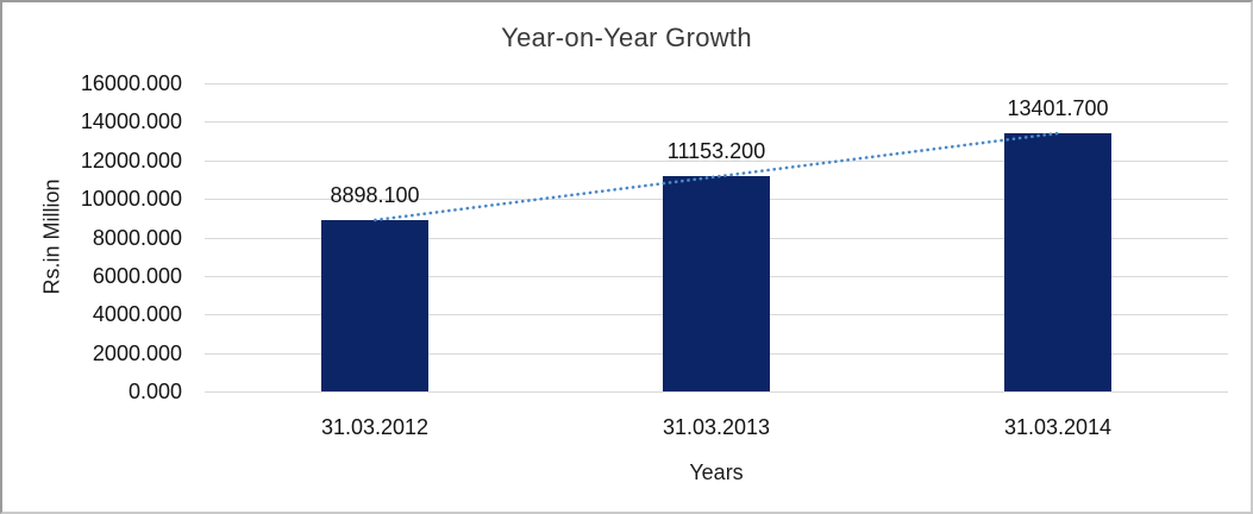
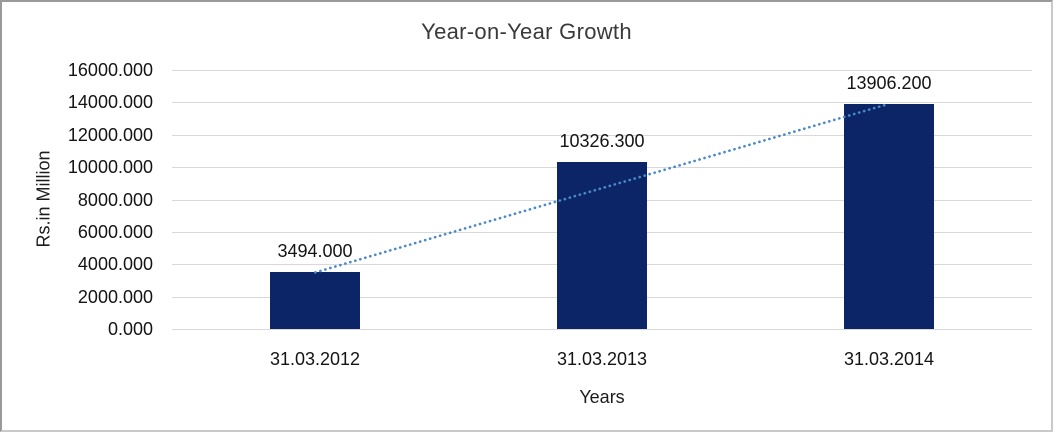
31.03.2012: 8898.100 -> 3494.000
31.03.2013: 11153.200 -> 10326.300
31.03.2014: 13401.700 -> 13906.200
